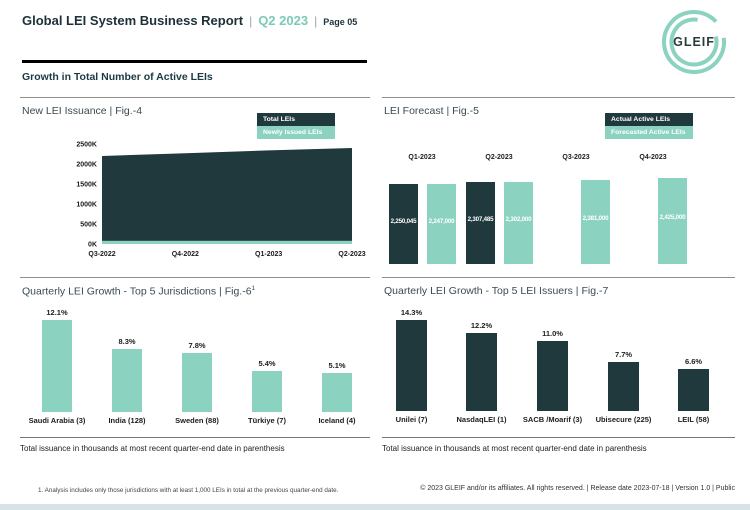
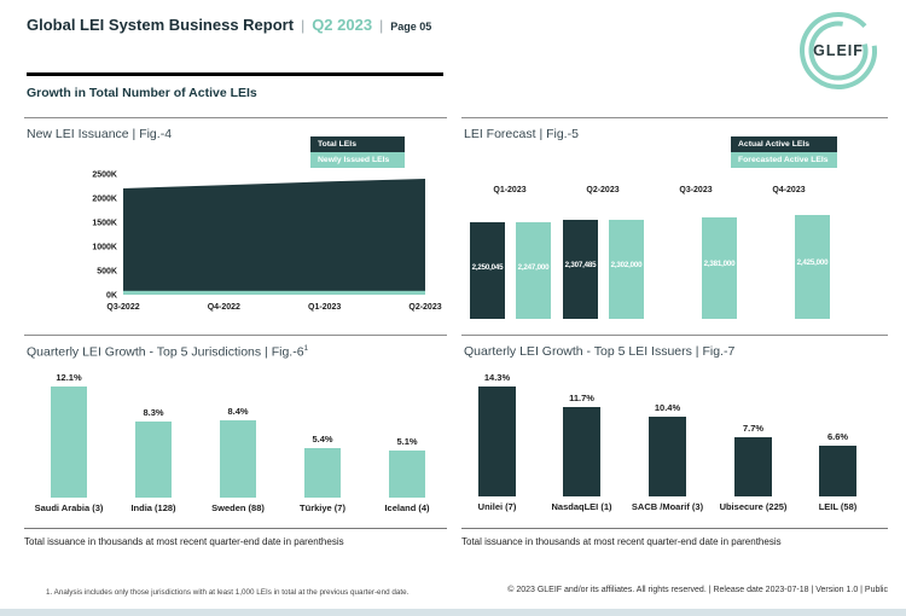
Quarterly LEI Growth - Top 5 Jurisdictions | Fig.-6/Sweden (88): 7.8% -> 8.4%
Quarterly LEI Growth - Top 5 LEI Issuers | Fig.-7/NasdaqLEI (1): 12.2% -> 11.7%
Quarterly LEI Growth - Top 5 LEI Issuers | Fig.-7/SACB /Moarif (3): 11.0% -> 10.4%
